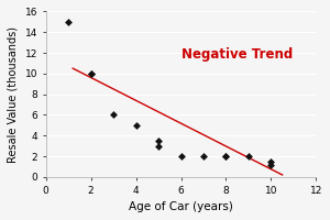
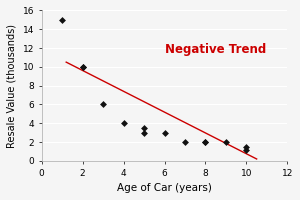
4: 5.0 -> 4.0
6: 2.0 -> 3.0
